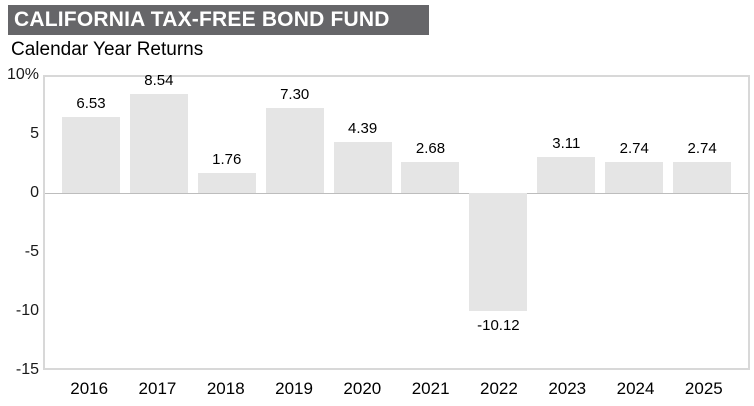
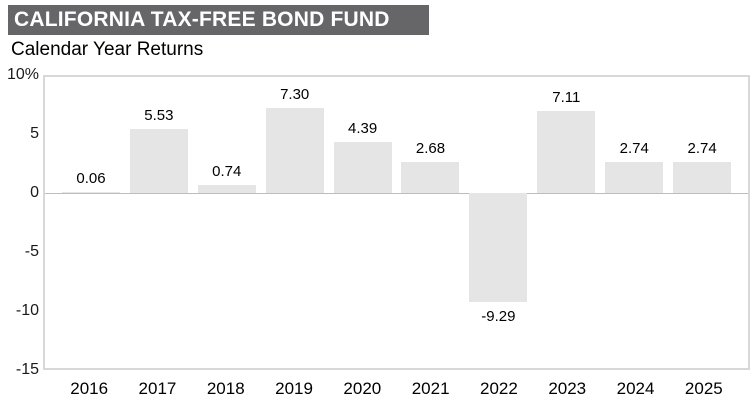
2016: 6.53 -> 0.06
2017: 8.54 -> 5.53
2018: 1.76 -> 0.74
2022: -10.12 -> -9.29
2023: 3.11 -> 7.11
